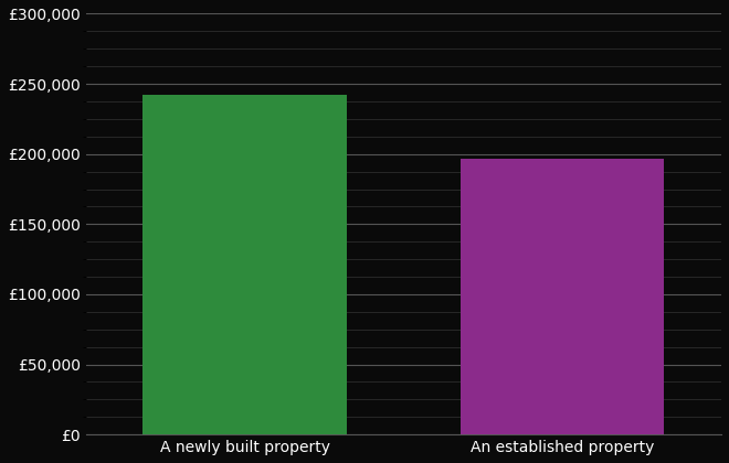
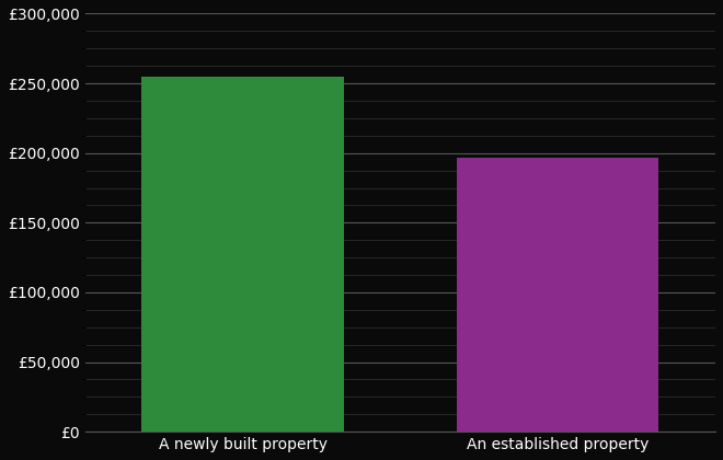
A newly built property: £242,000 -> £255,000
